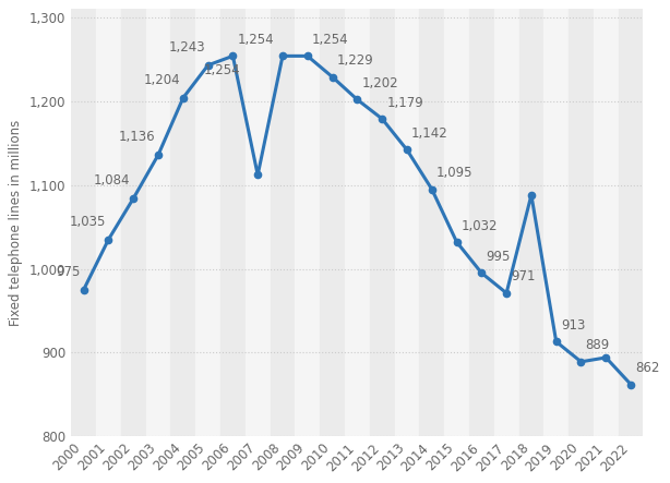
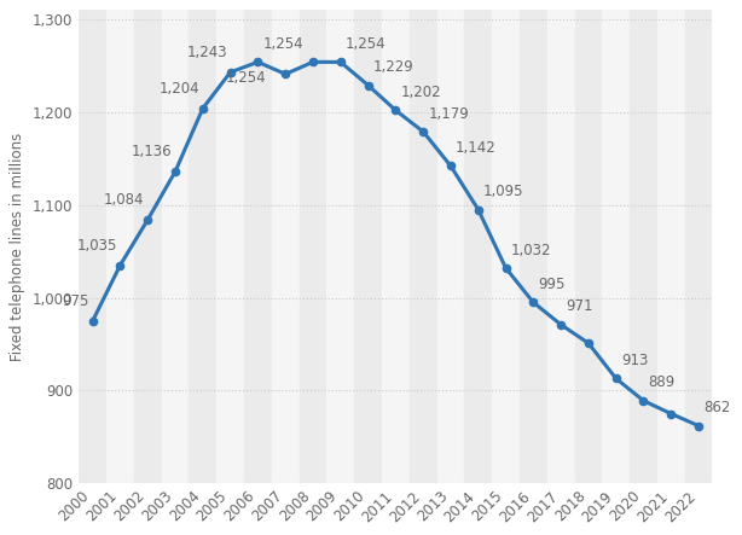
2007: 1,112 -> 1,241
2018: 1,088 -> 951
2021: 894 -> 875
